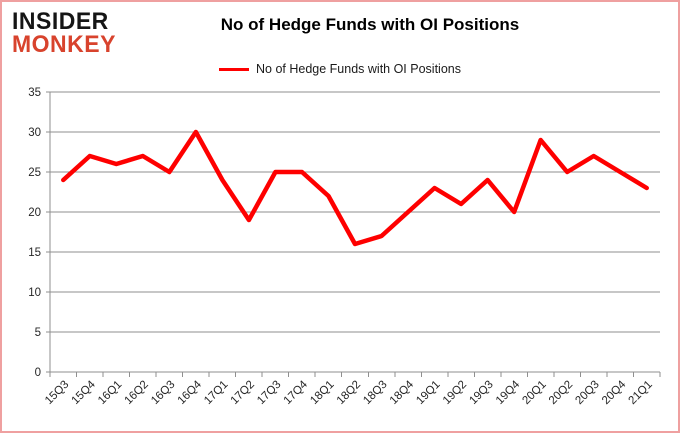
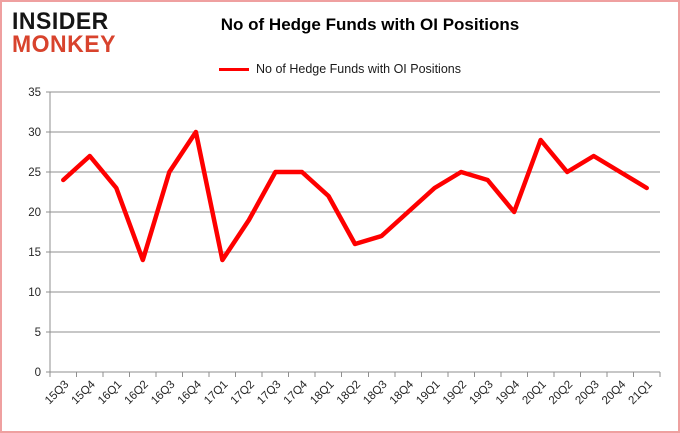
16Q1: 26 -> 23
16Q2: 27 -> 14
17Q1: 24 -> 14
19Q2: 21 -> 25
